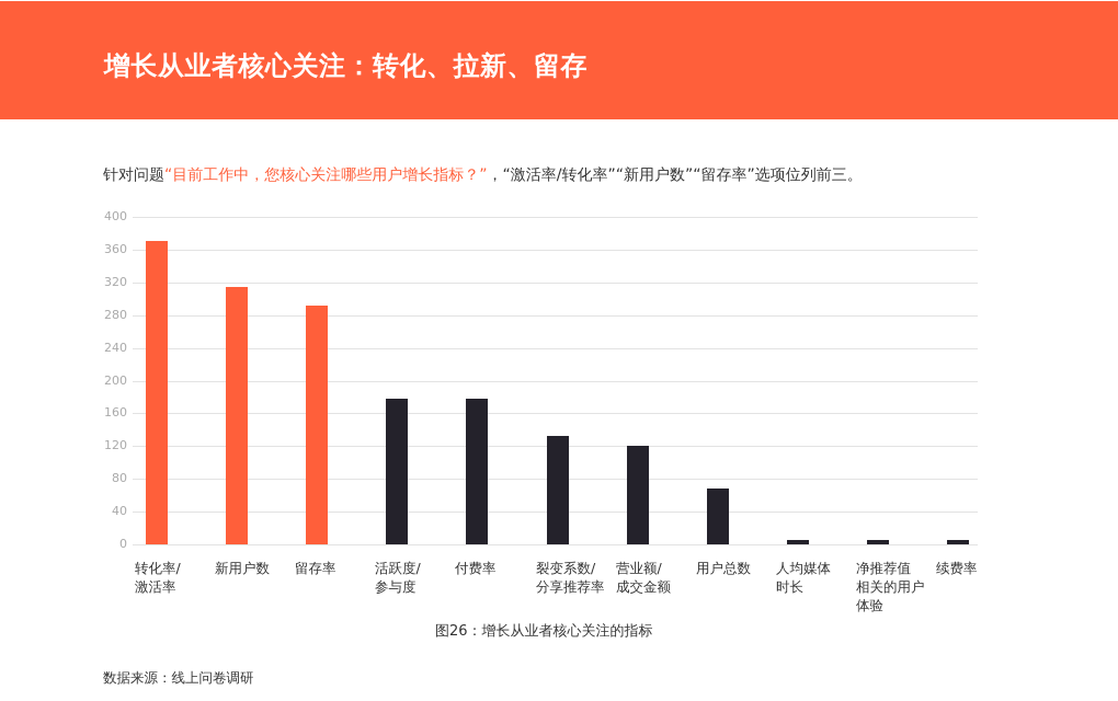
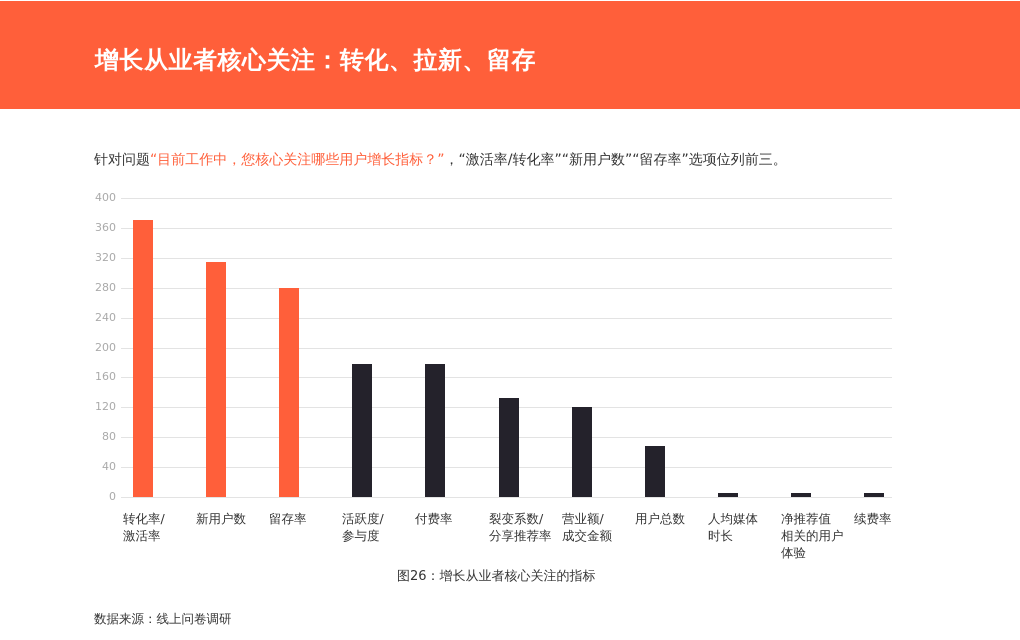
留存率: 290 -> 280
